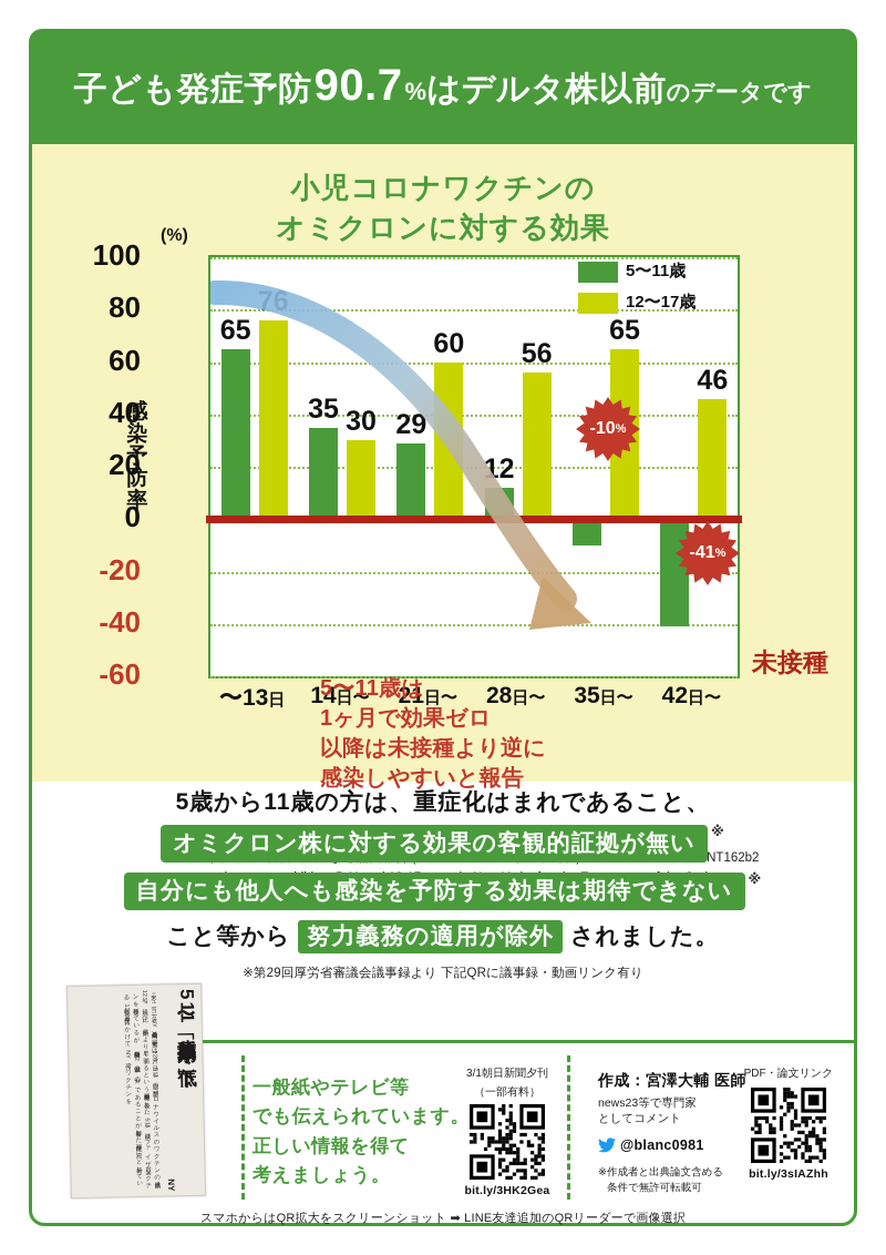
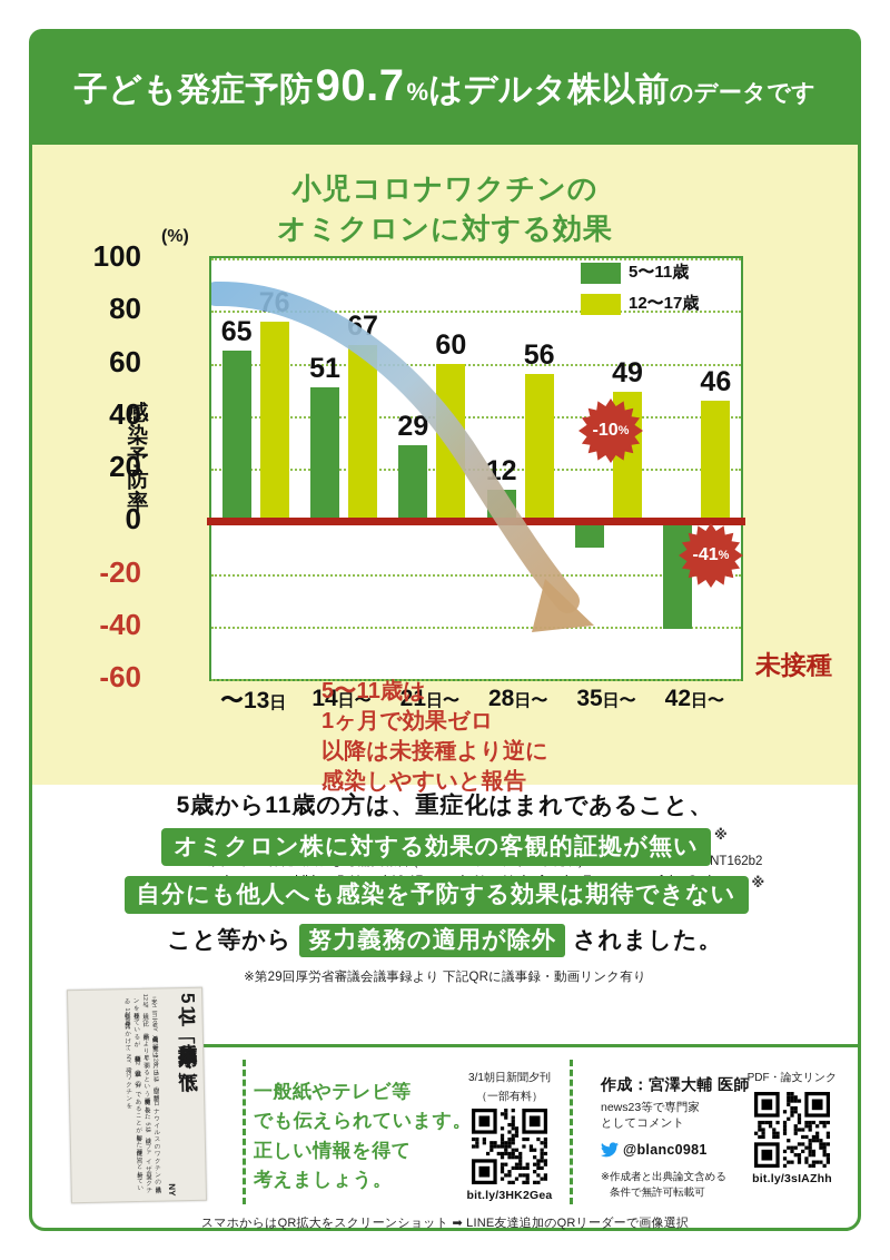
5〜11歳/14日〜: 35 -> 51
12〜17歳/14日〜: 30 -> 67
12〜17歳/35日〜: 65 -> 49
